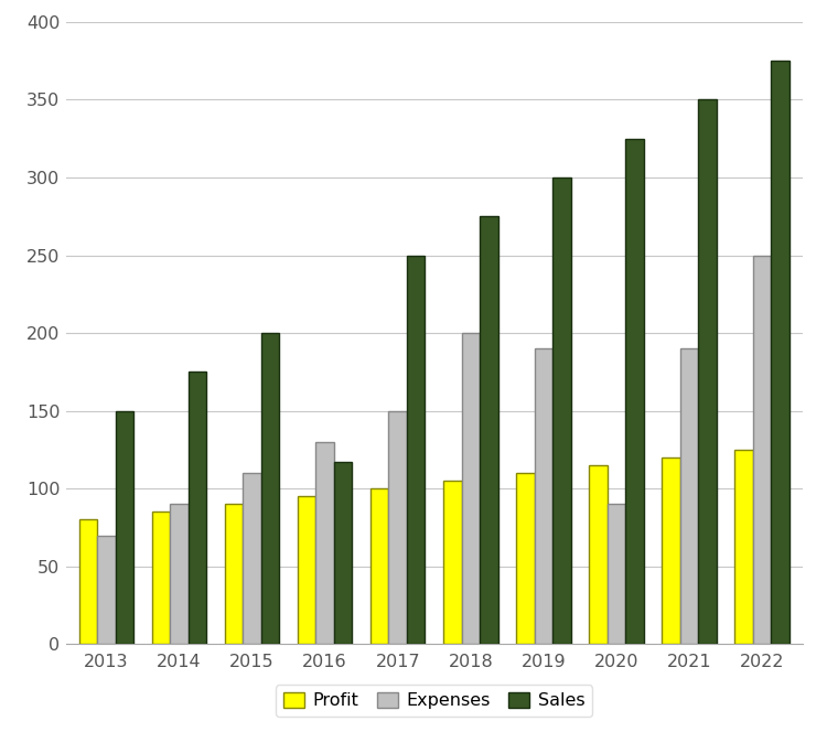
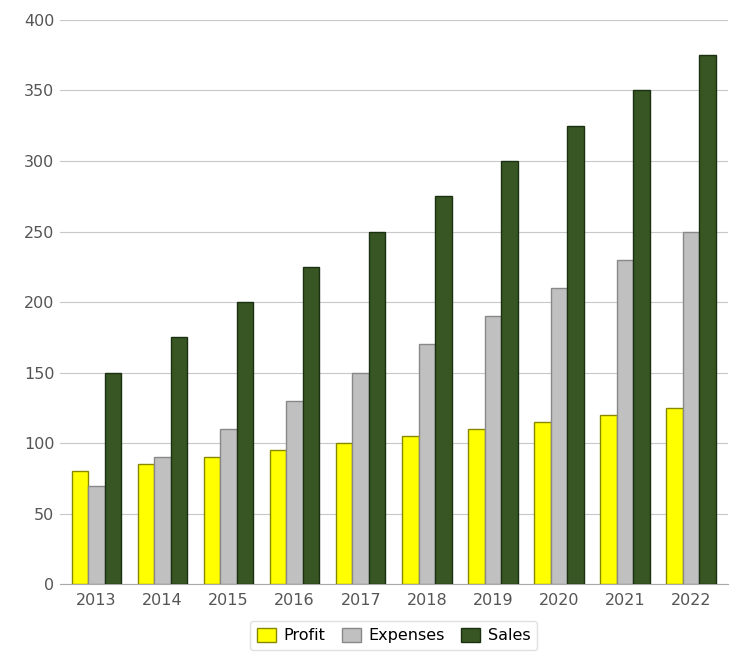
Sales/2016: 117 -> 225
Expenses/2018: 200 -> 170
Expenses/2020: 90 -> 210
Expenses/2021: 190 -> 230
